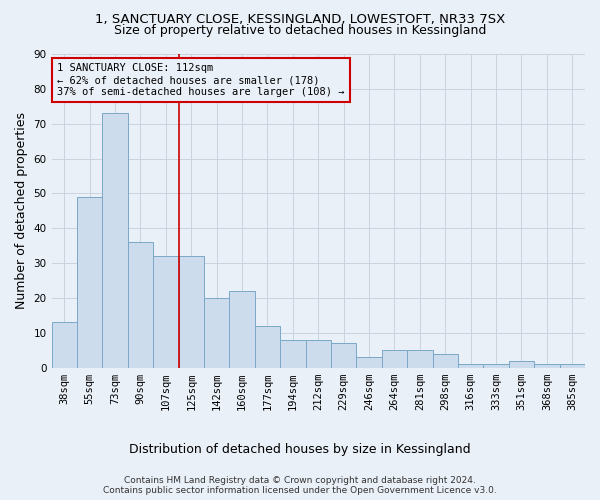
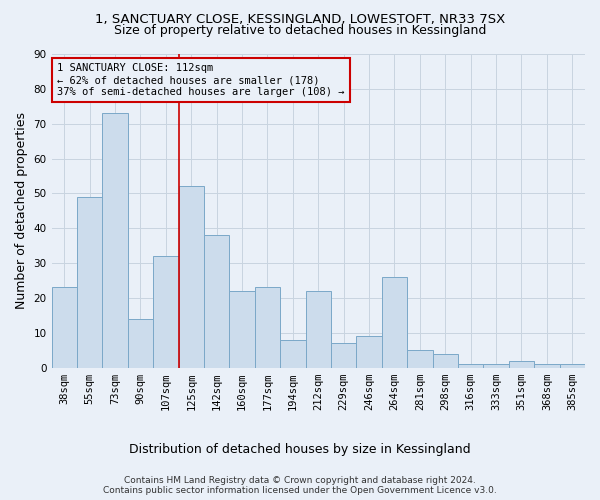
38sqm: 13 -> 23
90sqm: 36 -> 14
125sqm: 32 -> 52
142sqm: 20 -> 38
177sqm: 12 -> 23
212sqm: 8 -> 22
246sqm: 3 -> 9
264sqm: 5 -> 26
